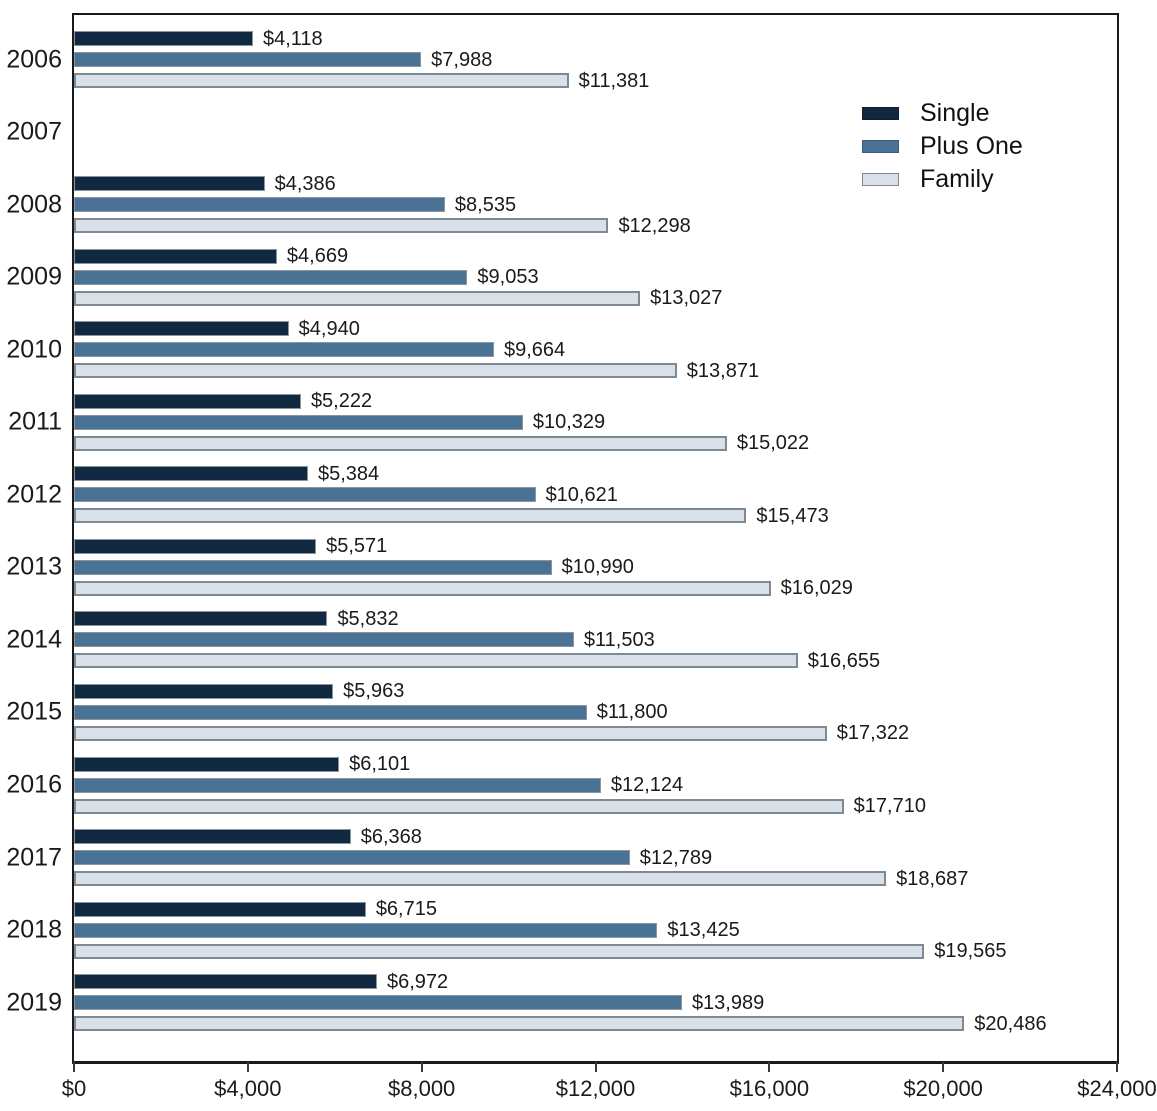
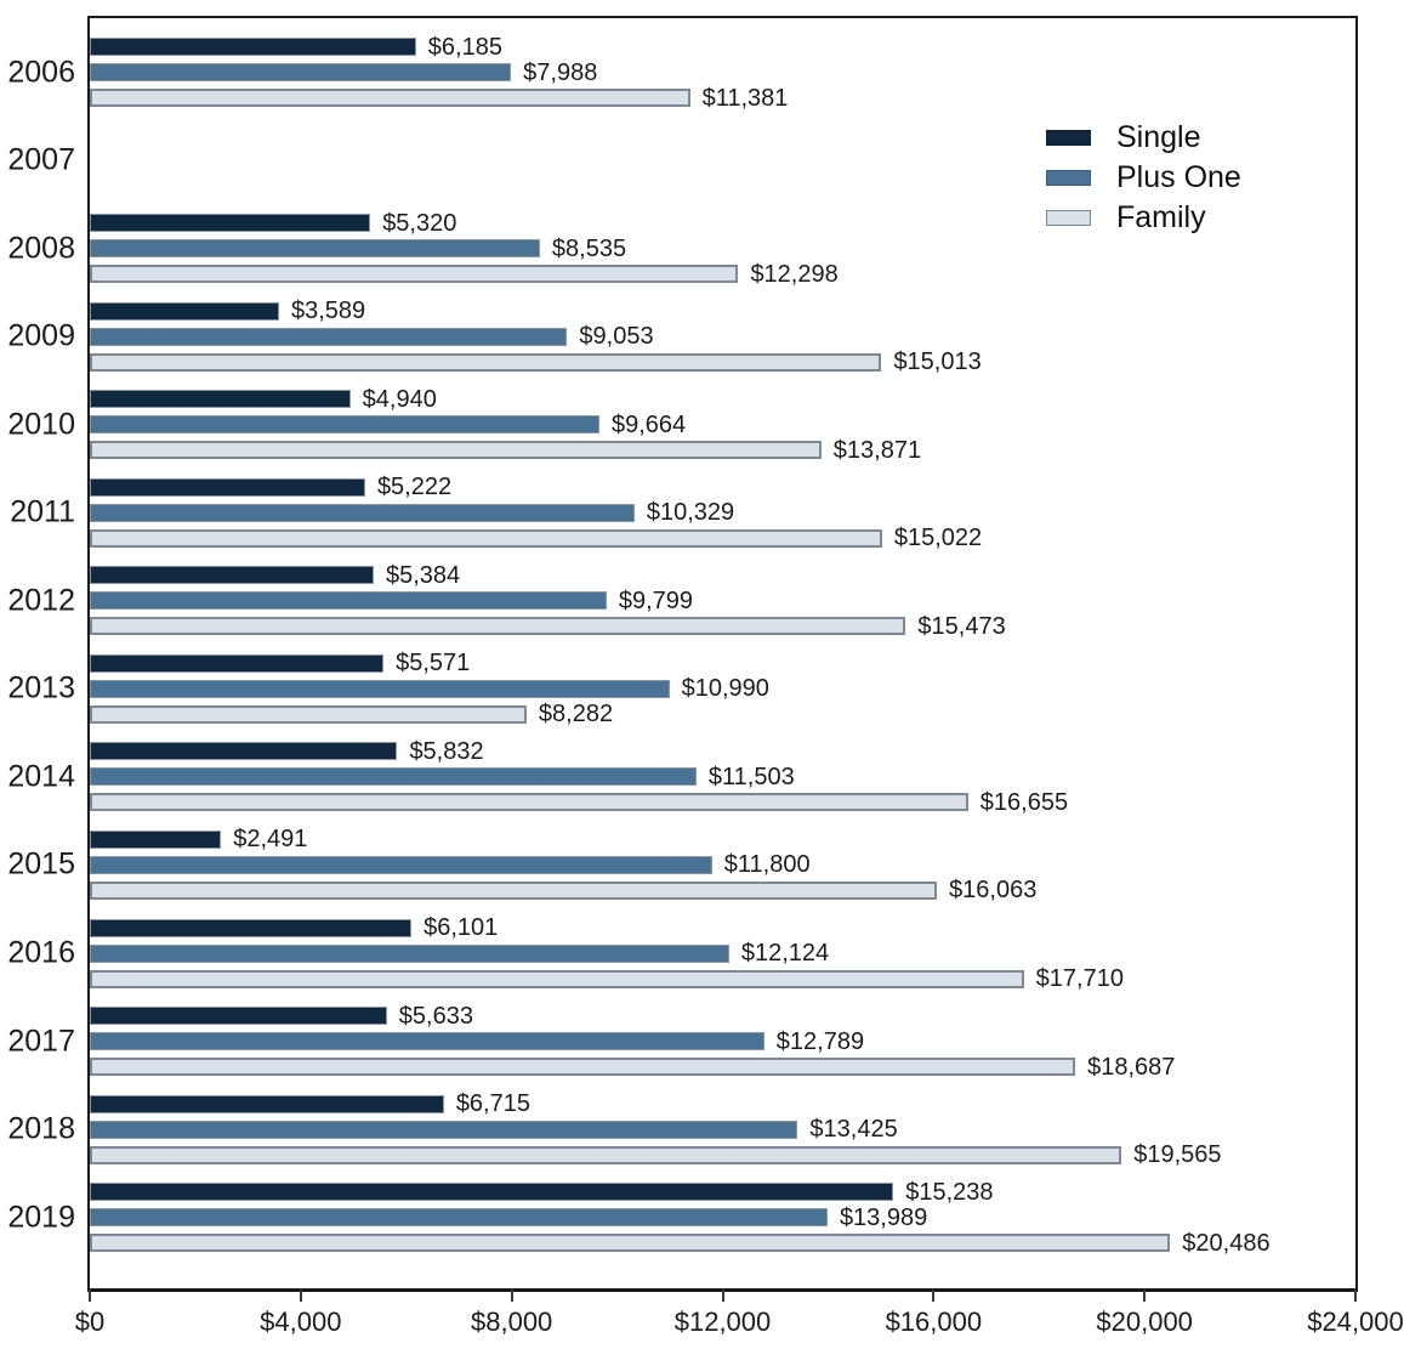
Single/2006: $4,118 -> $6,185
Single/2008: $4,386 -> $5,320
Single/2009: $4,669 -> $3,589
Family/2009: $13,027 -> $15,013
Plus One/2012: $10,621 -> $9,799
Family/2013: $16,029 -> $8,282
Single/2015: $5,963 -> $2,491
Family/2015: $17,322 -> $16,063
Single/2017: $6,368 -> $5,633
Single/2019: $6,972 -> $15,238
